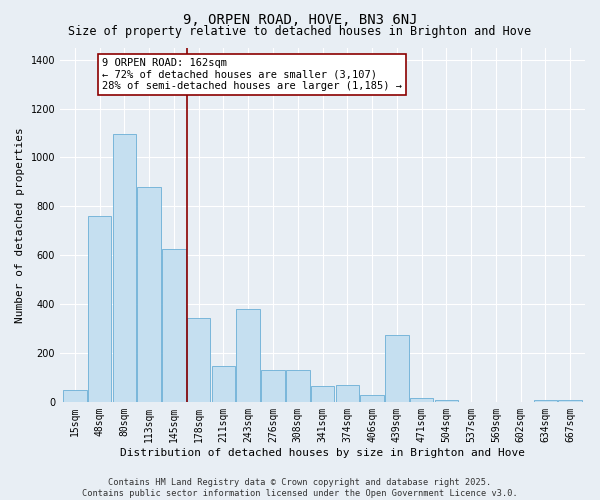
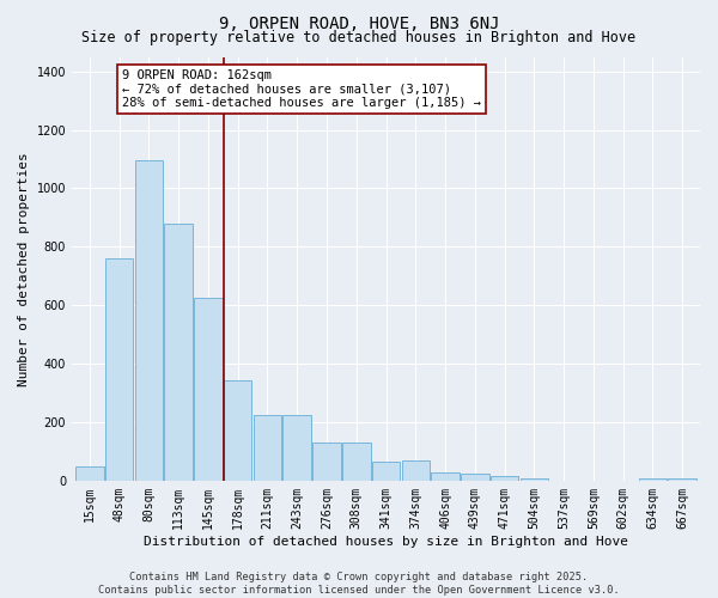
211sqm: 145 -> 225
243sqm: 380 -> 225
439sqm: 275 -> 22
